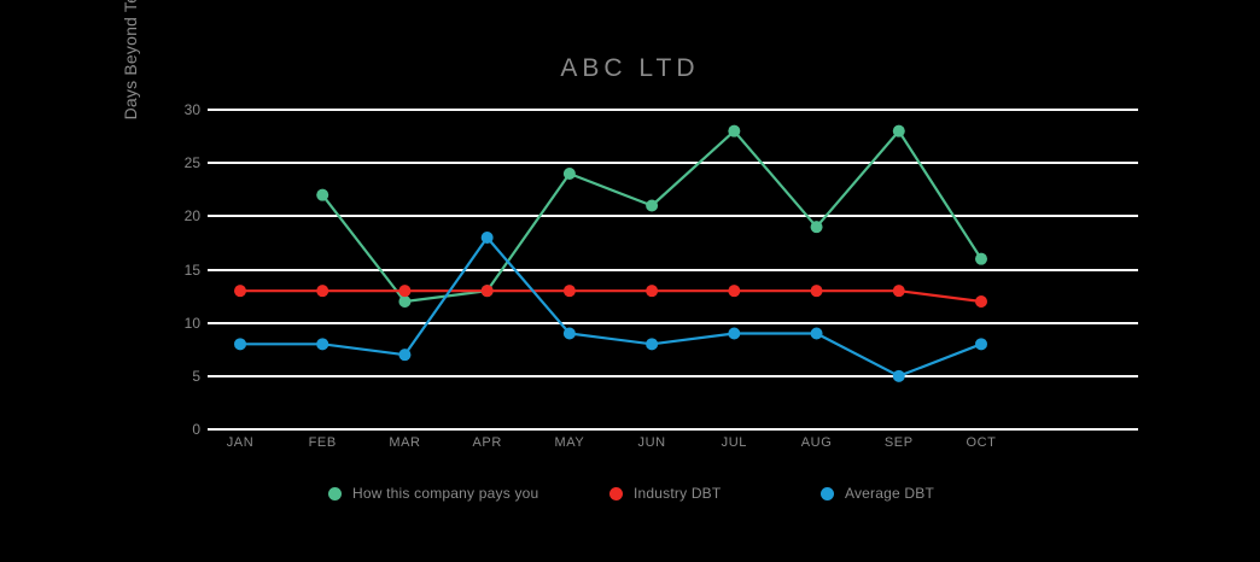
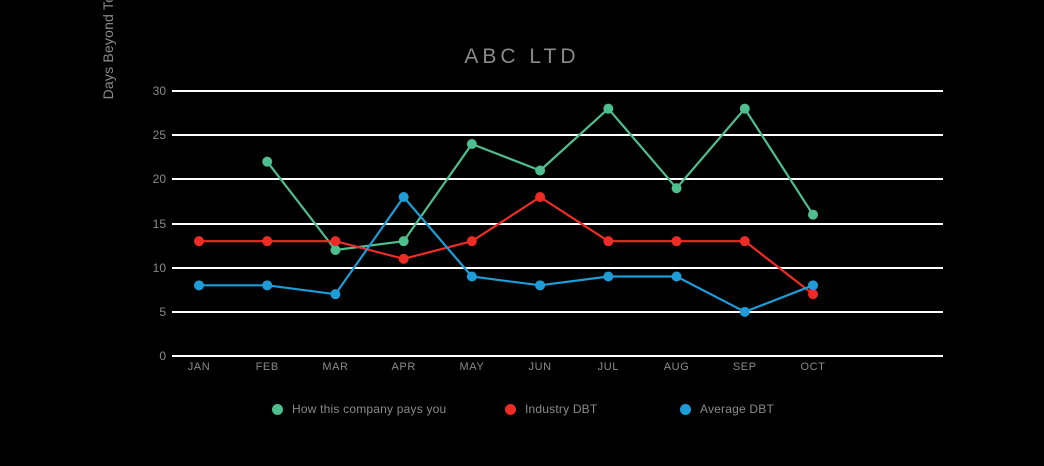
Industry DBT/APR: 13 -> 11
Industry DBT/JUN: 13 -> 18
Industry DBT/OCT: 12 -> 7
